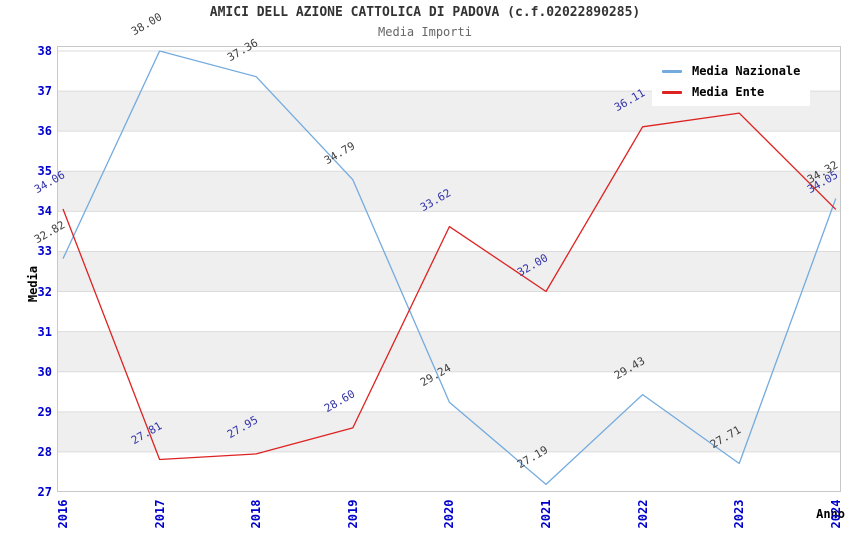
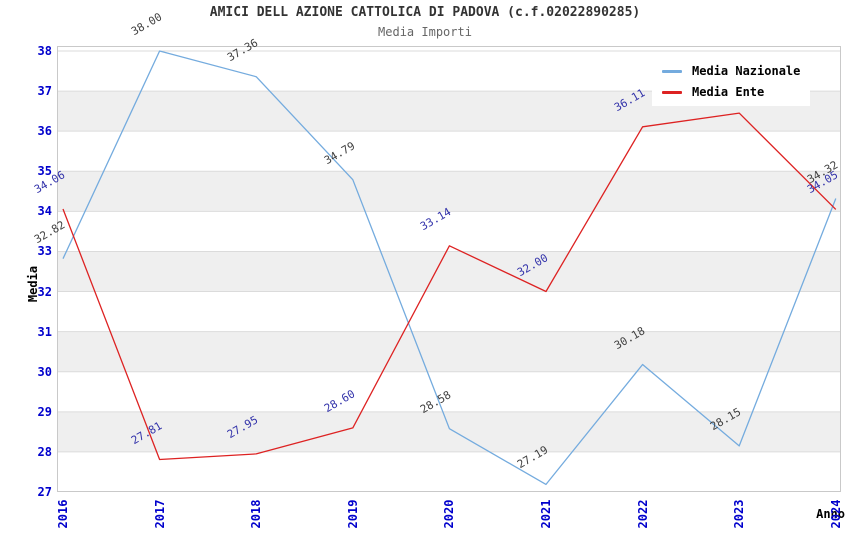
Media Nazionale/2020: 29.24 -> 28.58
Media Ente/2020: 33.62 -> 33.14
Media Nazionale/2022: 29.43 -> 30.18
Media Nazionale/2023: 27.71 -> 28.15
